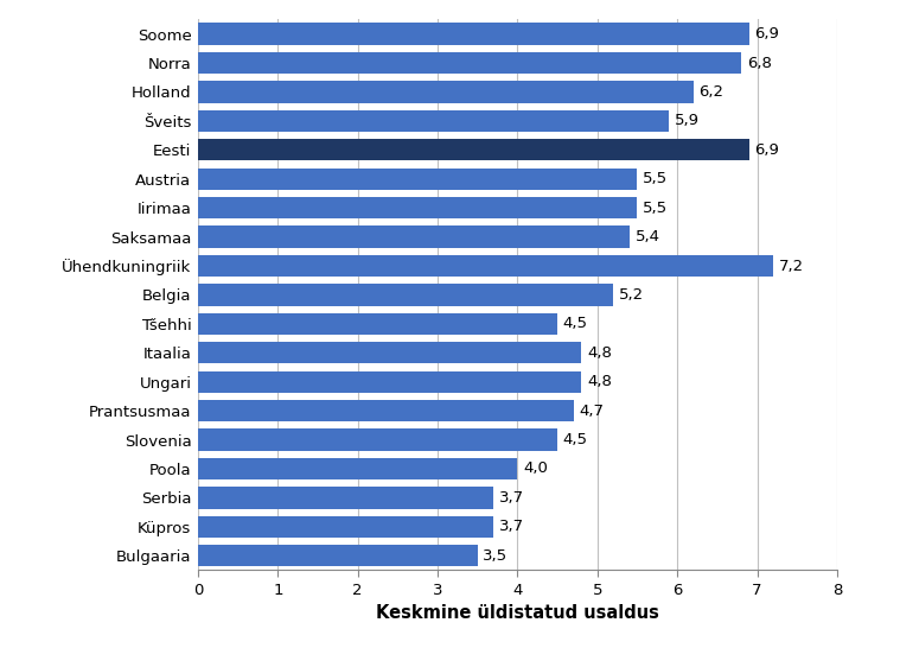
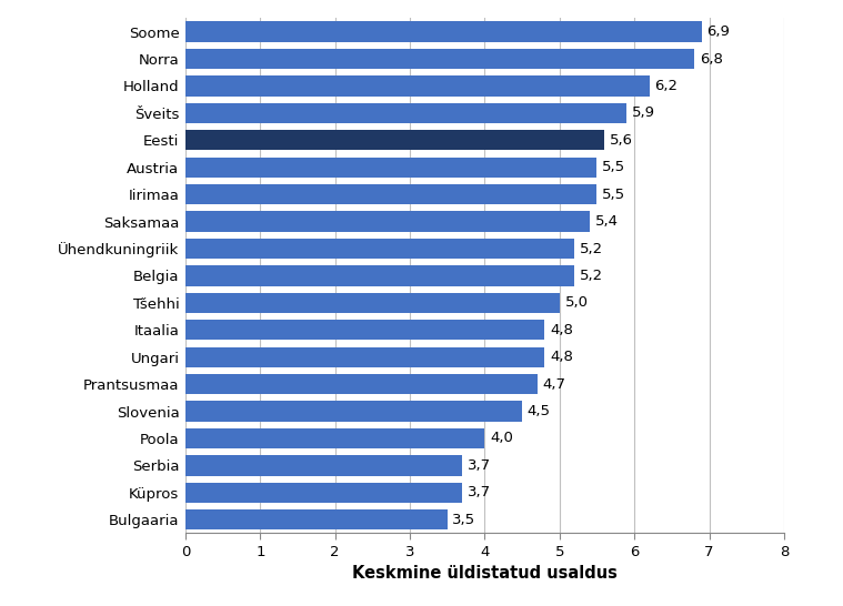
Eesti: 6,9 -> 5,6
Ühendkuningriik: 7,2 -> 5,2
Tšehhi: 4,5 -> 5,0
